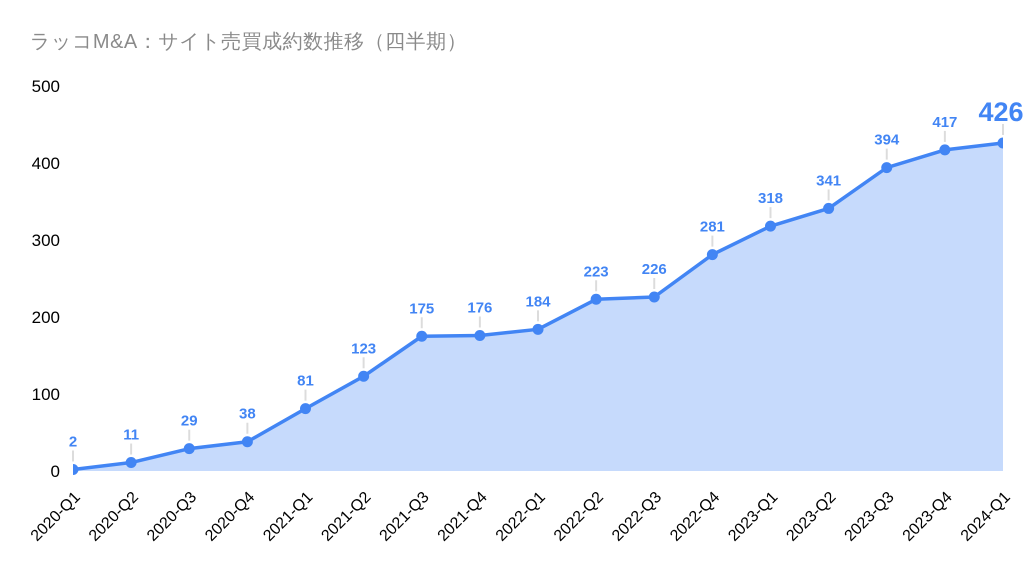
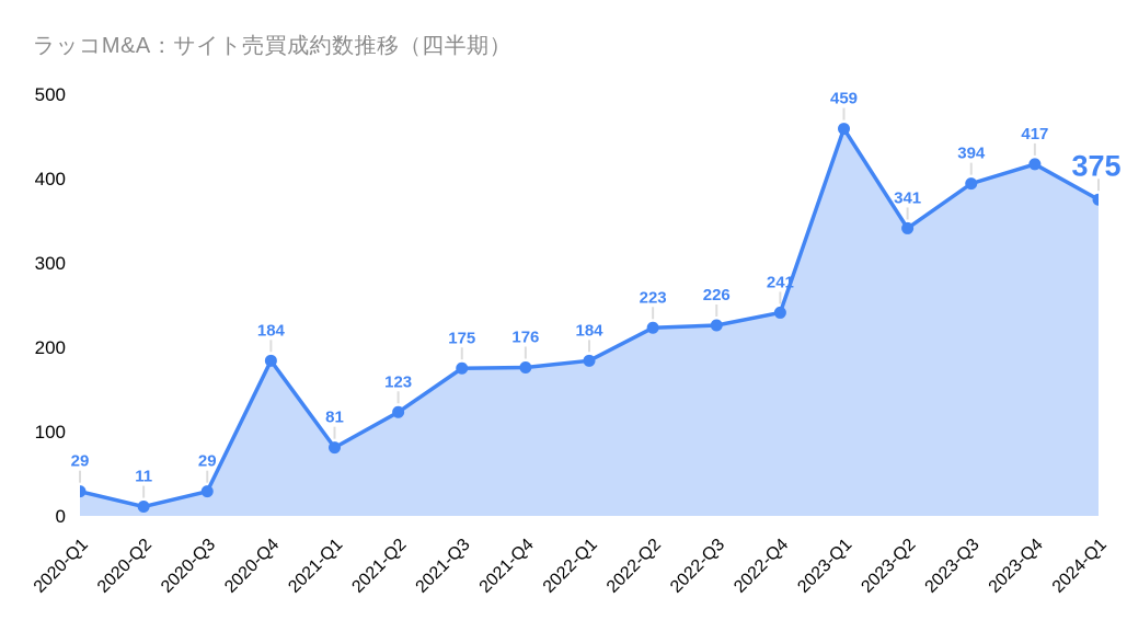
2020-Q1: 2 -> 29
2020-Q4: 38 -> 184
2022-Q4: 281 -> 241
2023-Q1: 318 -> 459
2024-Q1: 426 -> 375
